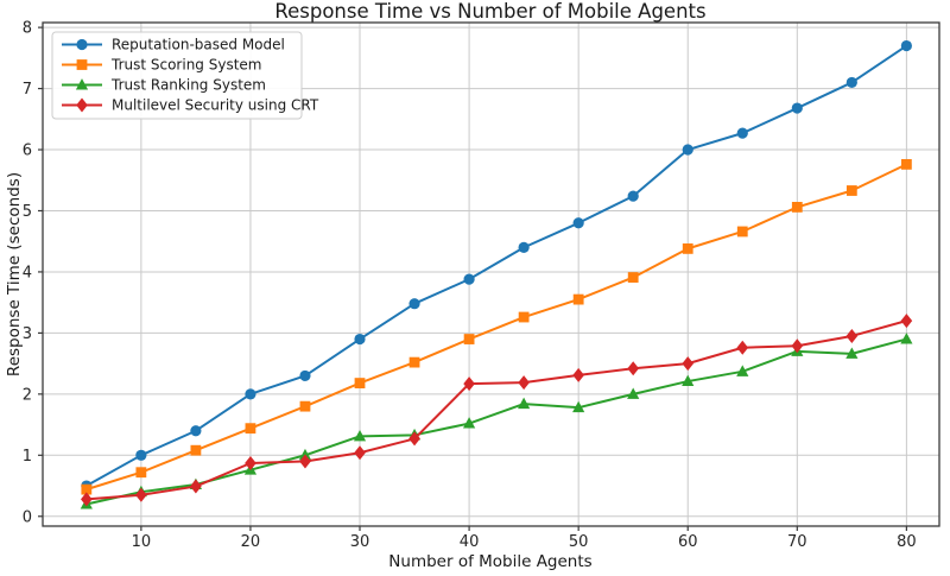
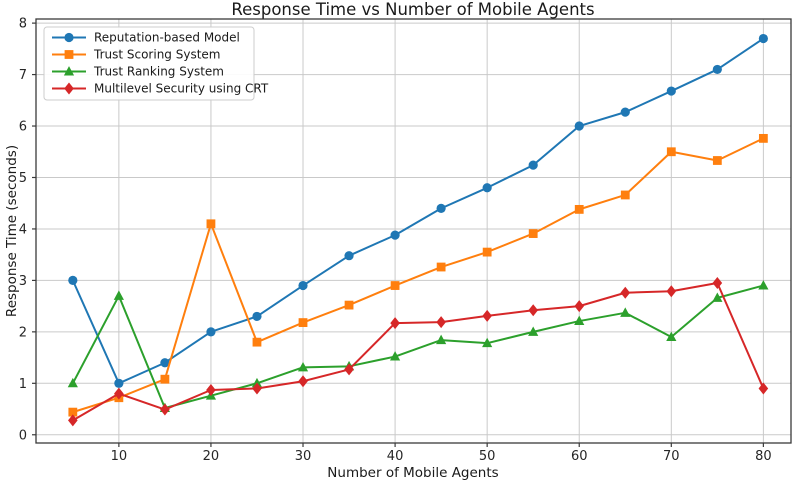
Reputation-based Model/5: 0.5 -> 3.0
Trust Ranking System/5: 0.2 -> 1.0
Trust Ranking System/10: 0.4 -> 2.7
Multilevel Security using CRT/10: 0.3 -> 0.8
Trust Scoring System/20: 1.4 -> 4.1
Trust Scoring System/70: 5.1 -> 5.5
Trust Ranking System/70: 2.7 -> 1.9
Multilevel Security using CRT/80: 3.2 -> 0.9
